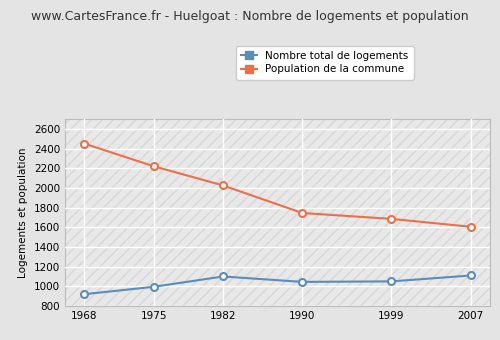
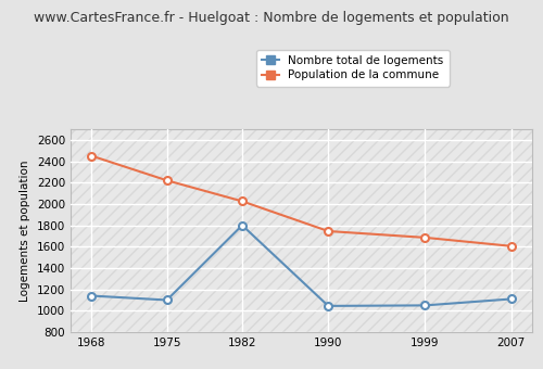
Nombre total de logements/1968: 920 -> 1140
Nombre total de logements/1975: 1000 -> 1100
Nombre total de logements/1982: 1100 -> 1800
